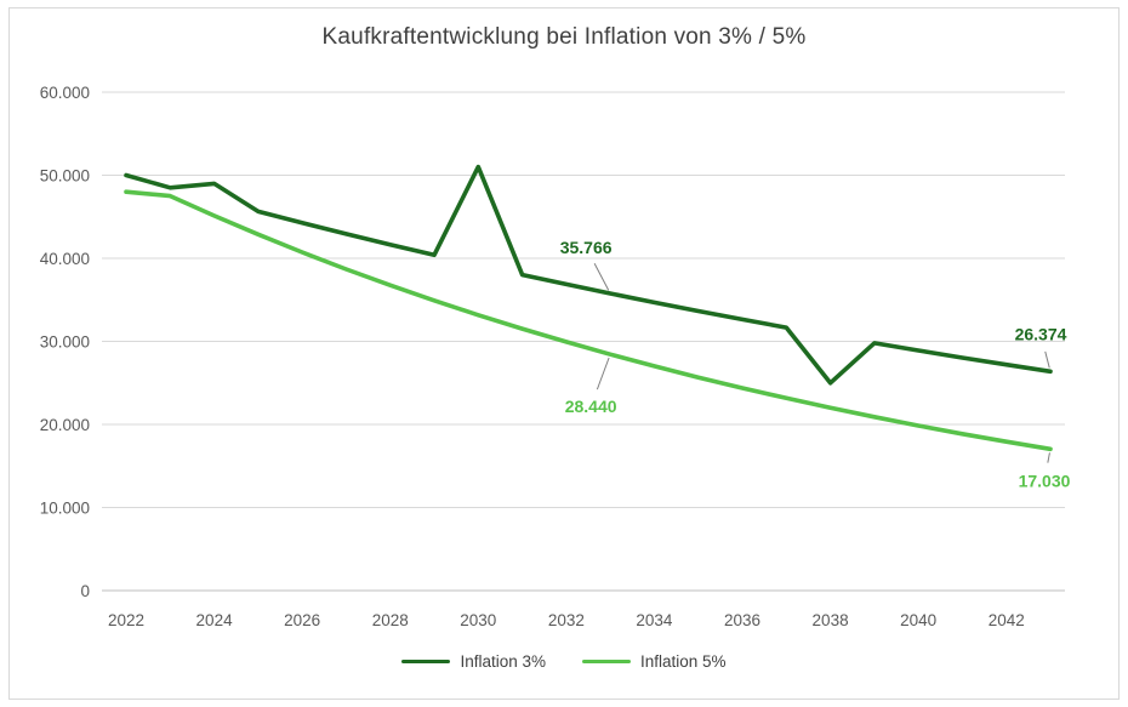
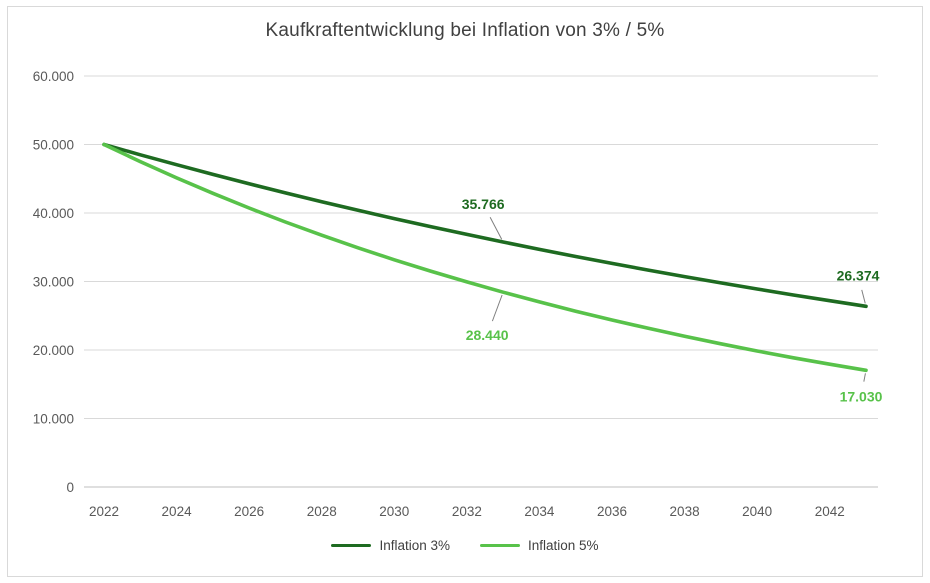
Inflation 5%/2022: 48000 -> 50000
Inflation 3%/2024: 49000 -> 47000
Inflation 3%/2030: 51000 -> 39000
Inflation 3%/2038: 25000 -> 31000
